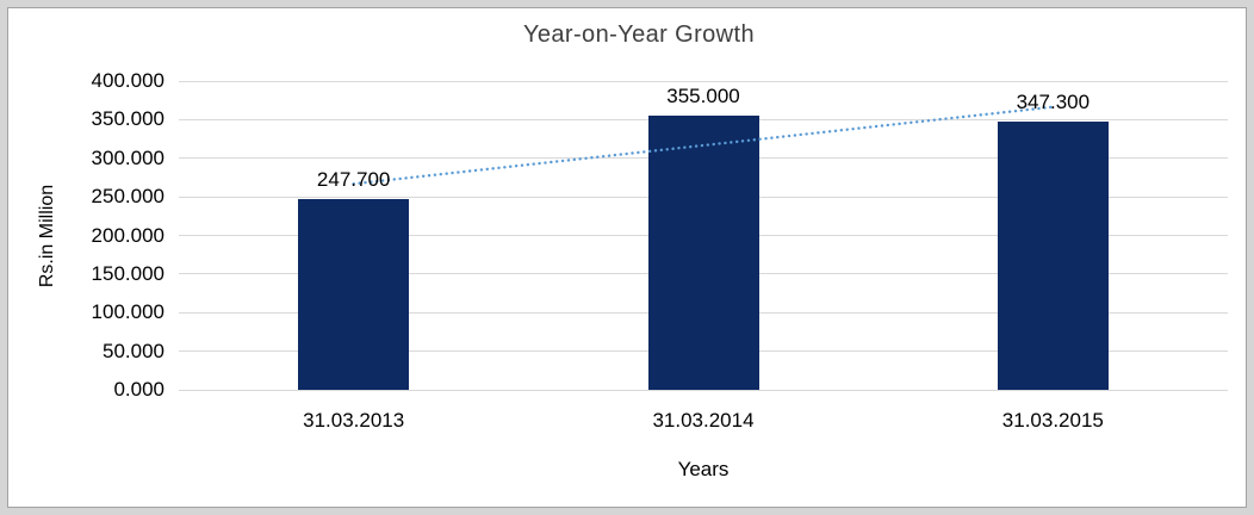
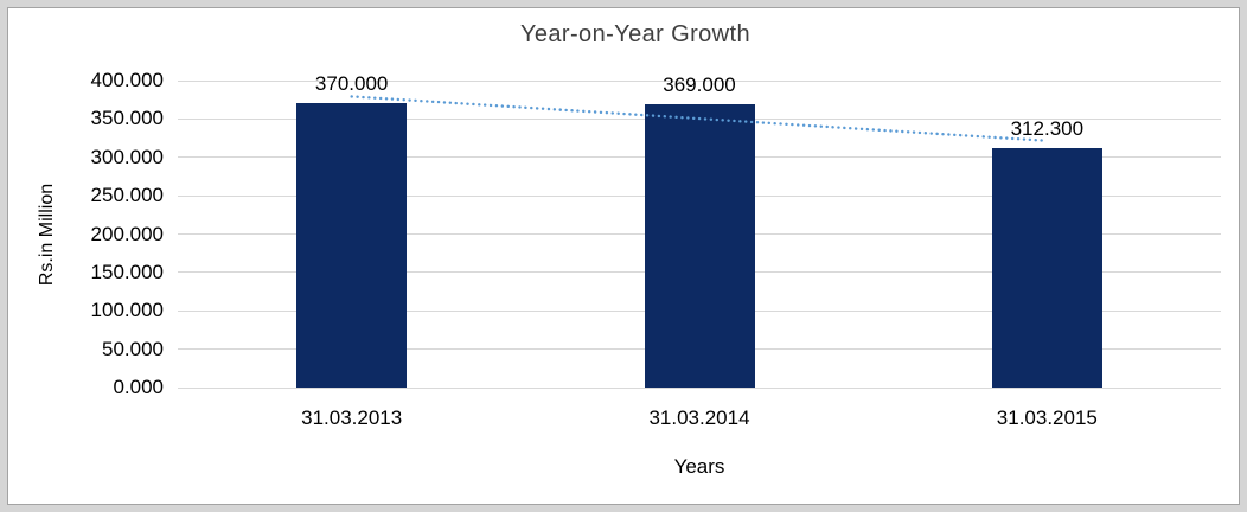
31.03.2013: 247.700 -> 370.000
31.03.2014: 355.000 -> 369.000
31.03.2015: 347.300 -> 312.300
